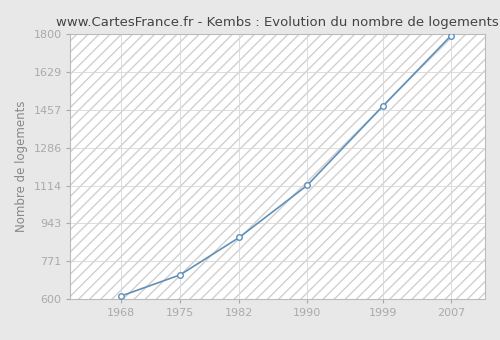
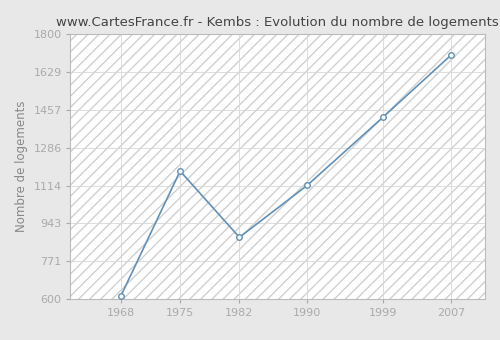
1975: 710 -> 1180
1999: 1476 -> 1425
2007: 1793 -> 1705
